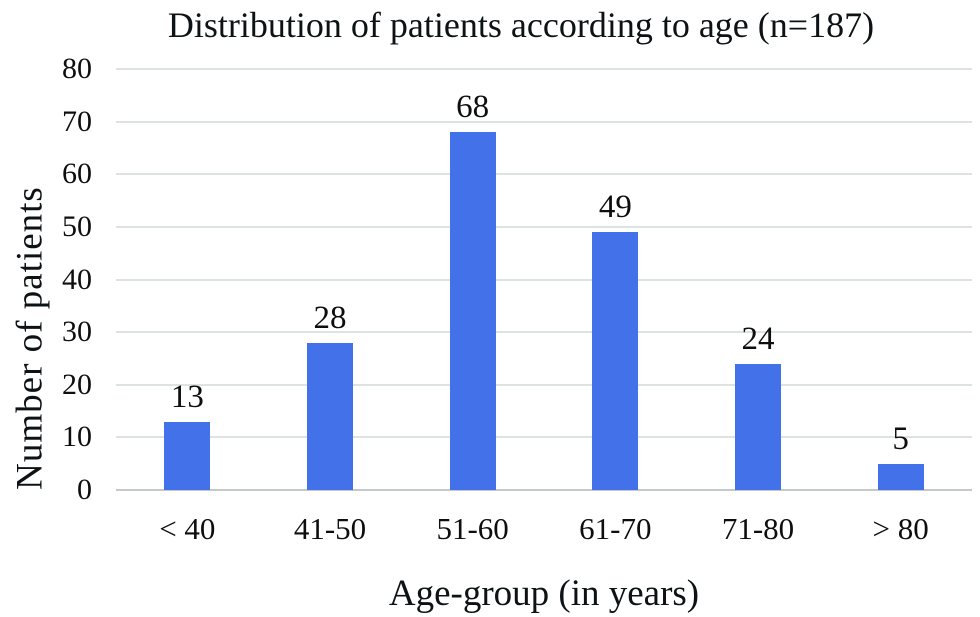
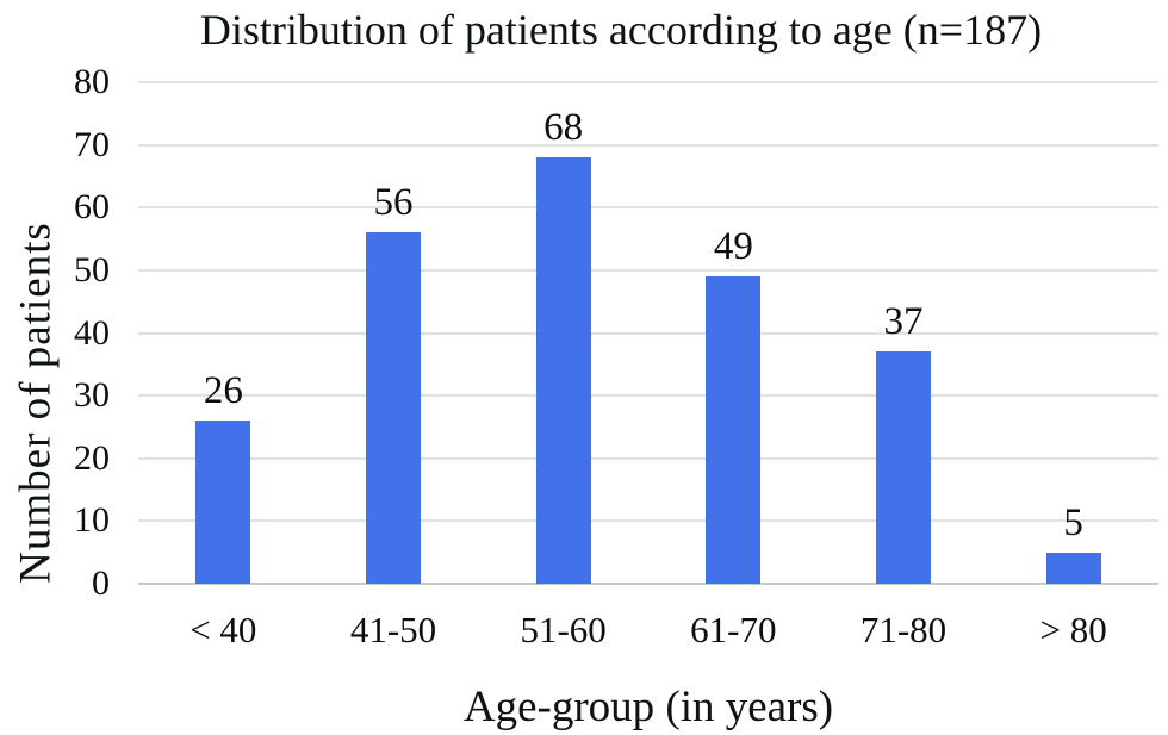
< 40: 13 -> 26
41-50: 28 -> 56
71-80: 24 -> 37
